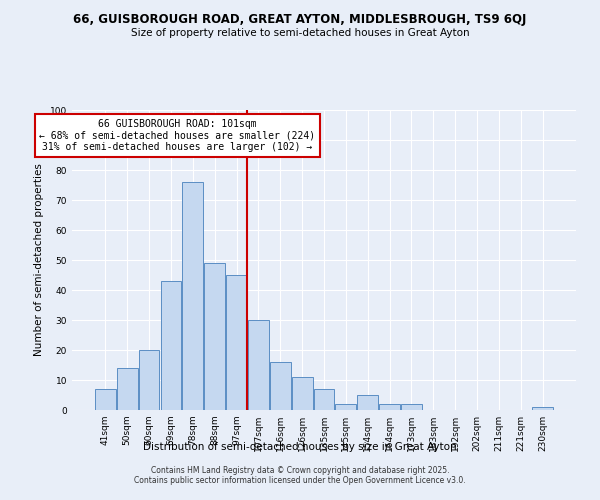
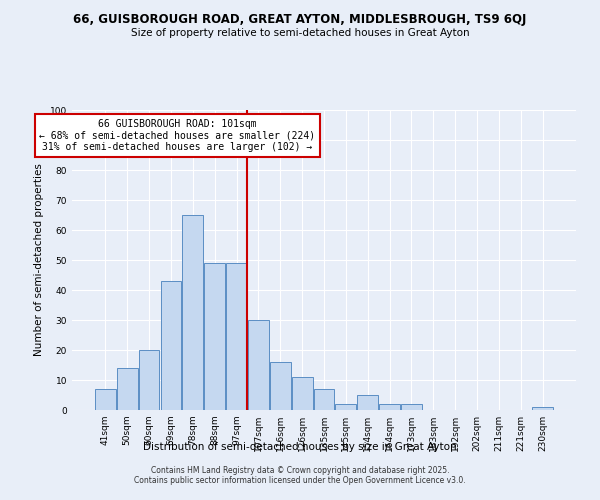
78sqm: 76 -> 65
97sqm: 45 -> 49
